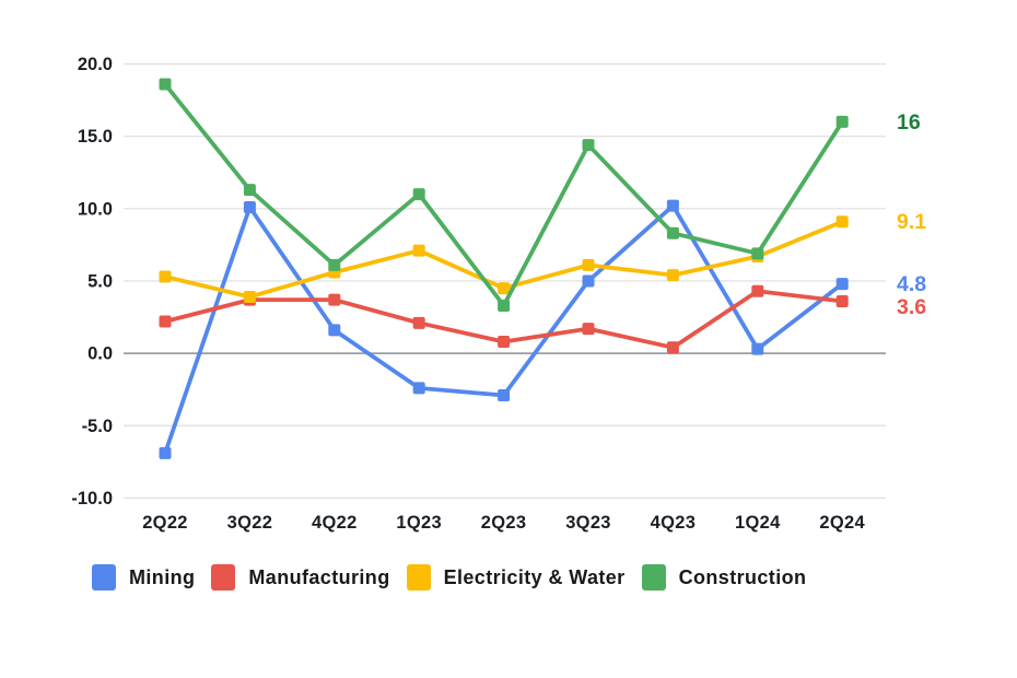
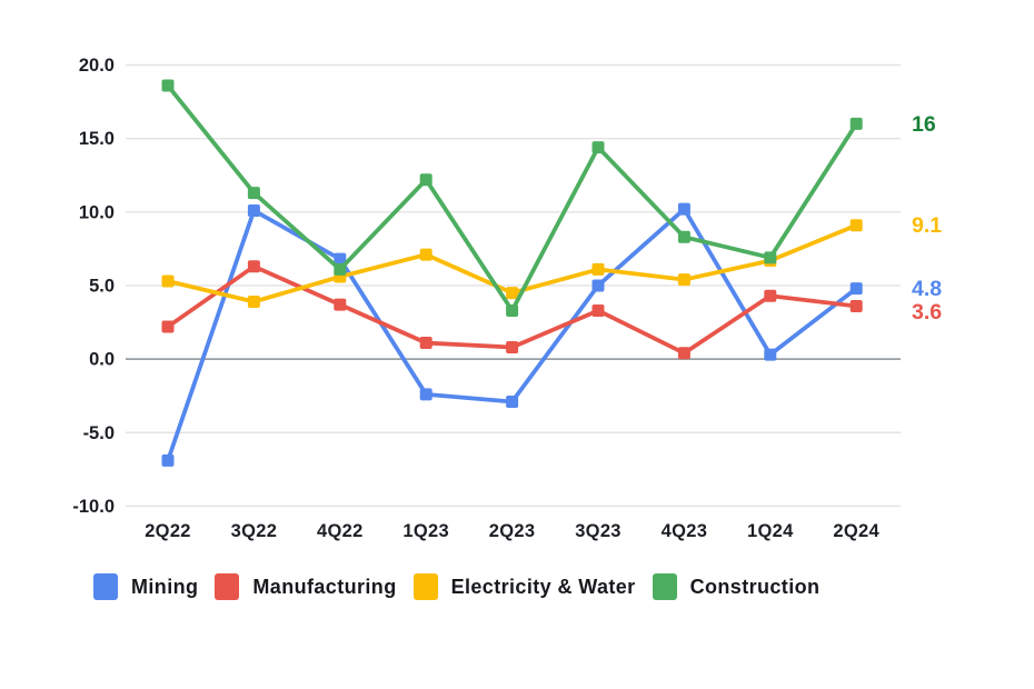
Manufacturing/3Q22: 3.7 -> 6.3
Mining/4Q22: 1.6 -> 6.8
Manufacturing/1Q23: 2.1 -> 1.1
Construction/1Q23: 11.0 -> 12.2
Manufacturing/3Q23: 1.7 -> 3.3
